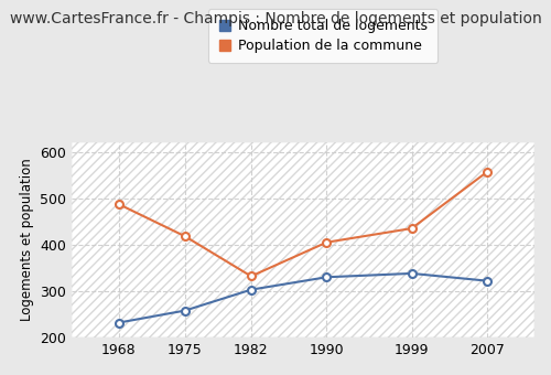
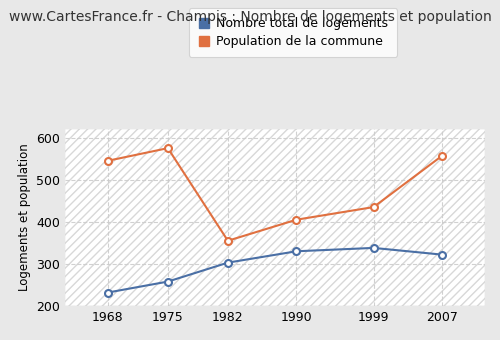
Population de la commune/1968: 487 -> 545
Population de la commune/1975: 418 -> 575
Population de la commune/1982: 332 -> 355
